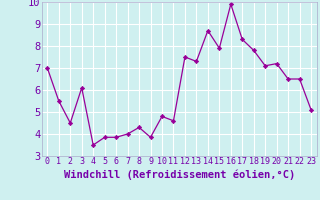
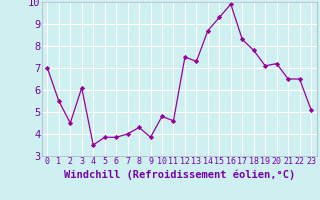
15: 7.90 -> 9.30
